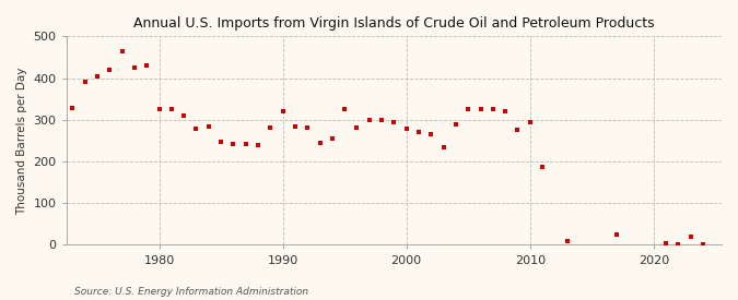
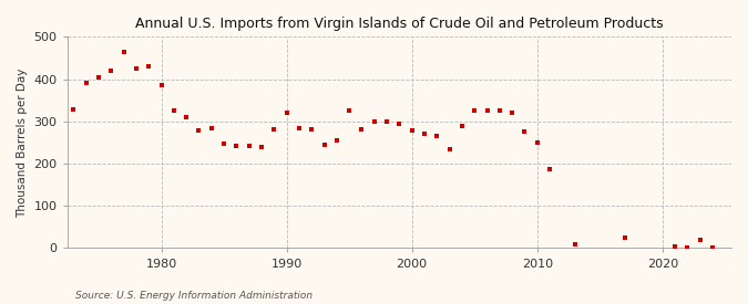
1980: 325 -> 385
2010: 295 -> 250
